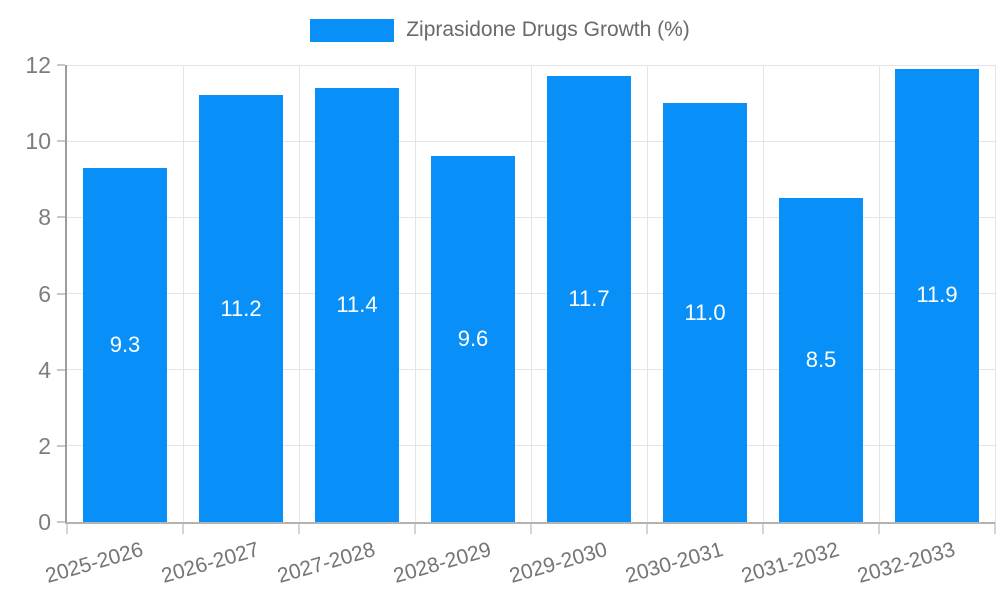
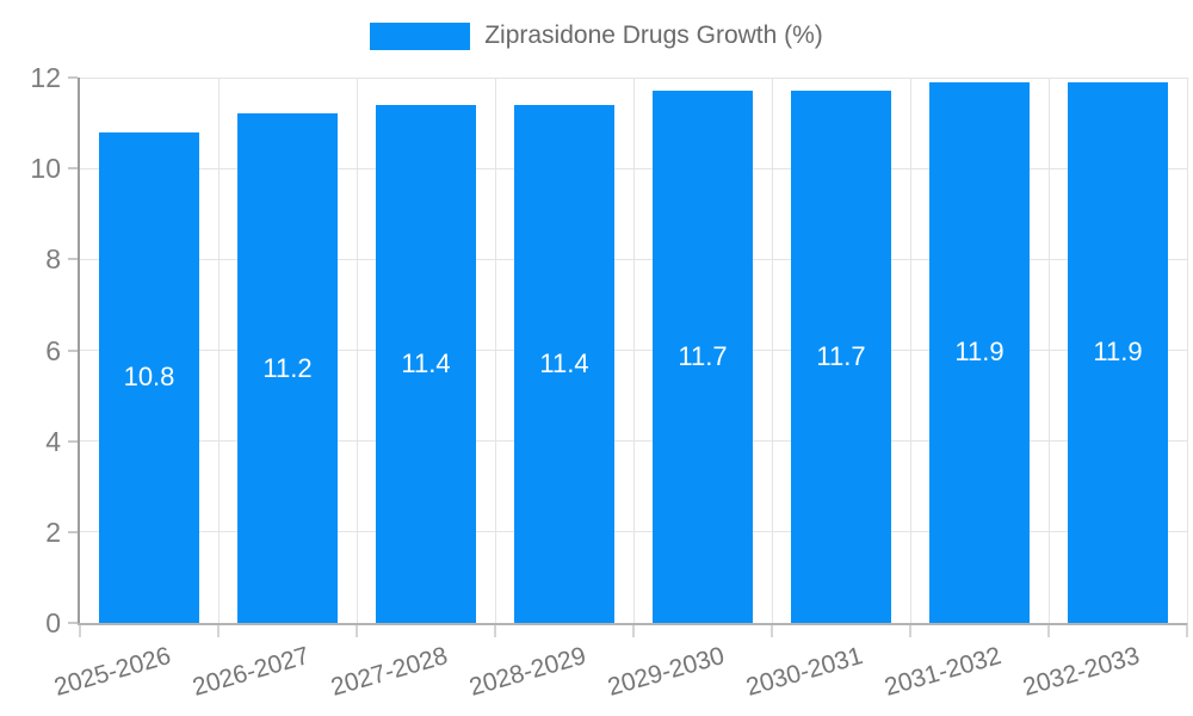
2025-2026: 9.3 -> 10.8
2028-2029: 9.6 -> 11.4
2030-2031: 11.0 -> 11.7
2031-2032: 8.5 -> 11.9
